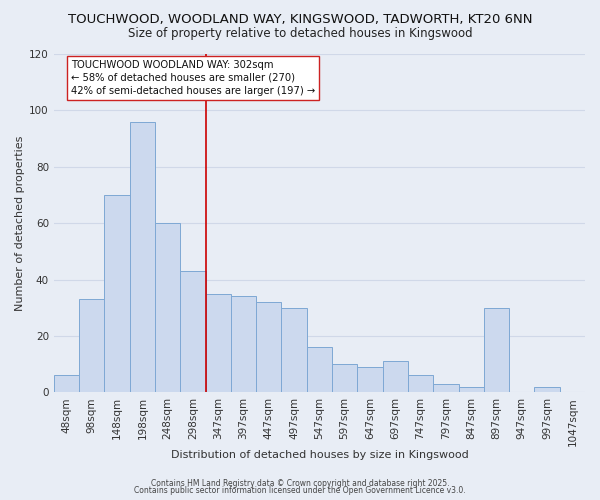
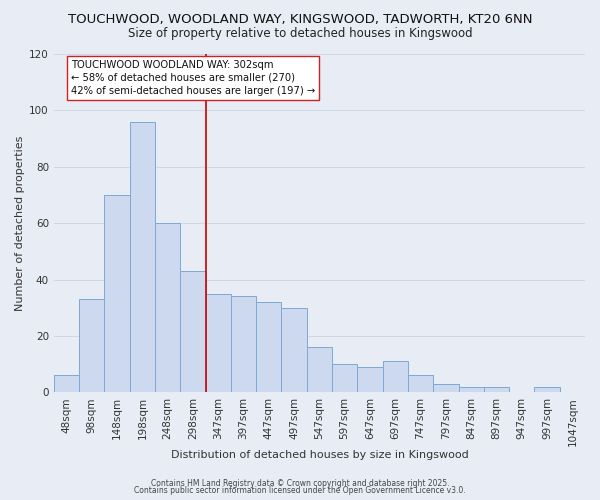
897sqm: 30 -> 2
